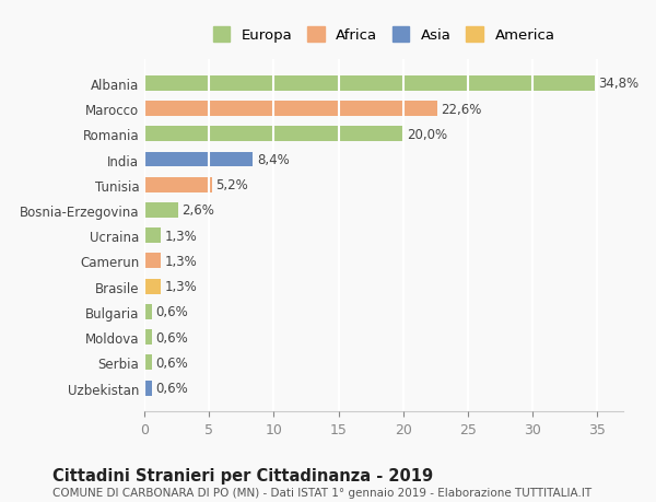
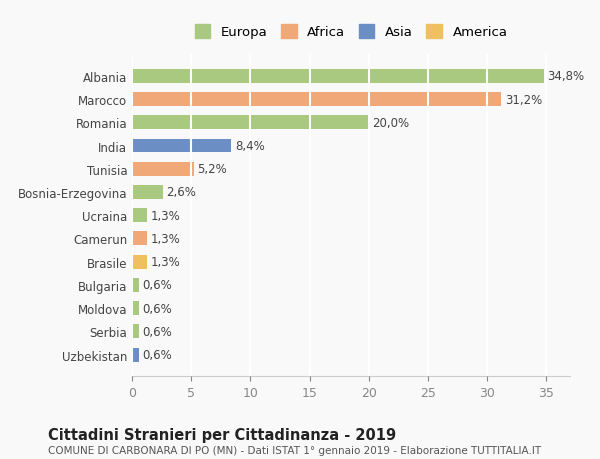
Marocco: 22,6% -> 31,2%
